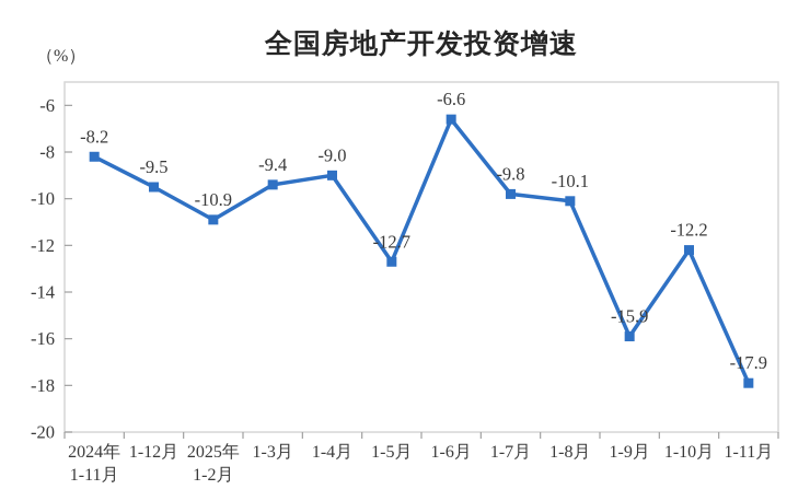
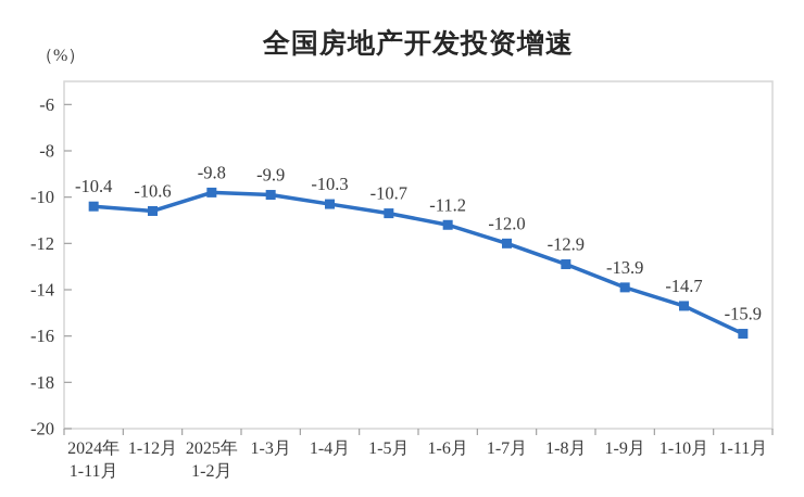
2024年 1-11月: -8.2 -> -10.4
1-12月: -9.5 -> -10.6
2025年 1-2月: -10.9 -> -9.8
1-3月: -9.4 -> -9.9
1-4月: -9.0 -> -10.3
1-5月: -12.7 -> -10.7
1-6月: -6.6 -> -11.2
1-7月: -9.8 -> -12.0
1-8月: -10.1 -> -12.9
1-9月: -15.9 -> -13.9
1-10月: -12.2 -> -14.7
1-11月: -17.9 -> -15.9
